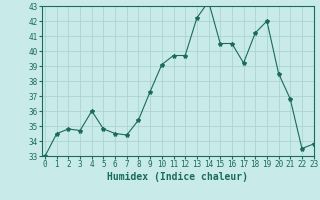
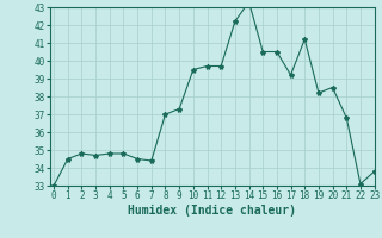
4: 36.0 -> 34.8
8: 35.4 -> 37.0
10: 39.1 -> 39.5
19: 42.0 -> 38.2
22: 33.5 -> 33.1
